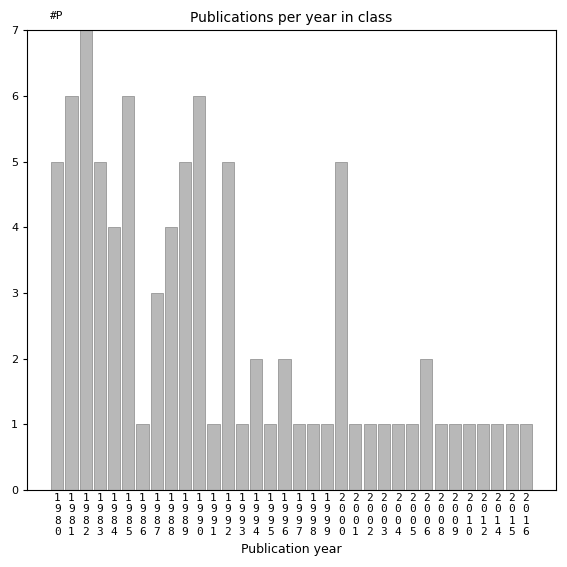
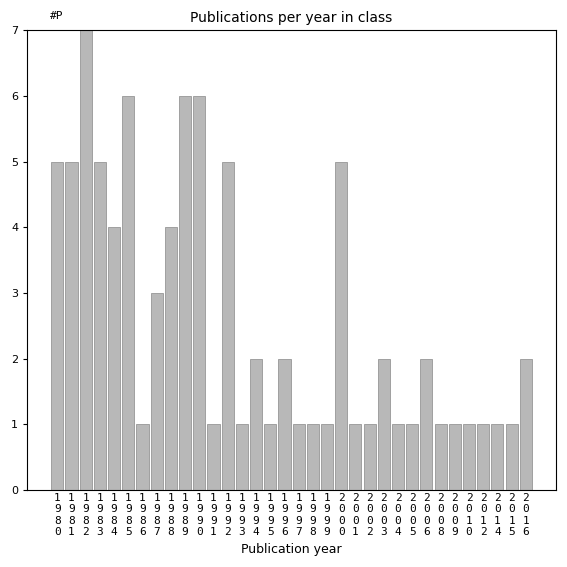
1 9 8 1: 6 -> 5
1 9 8 9: 5 -> 6
2 0 0 3: 1 -> 2
2 0 1 6: 1 -> 2
